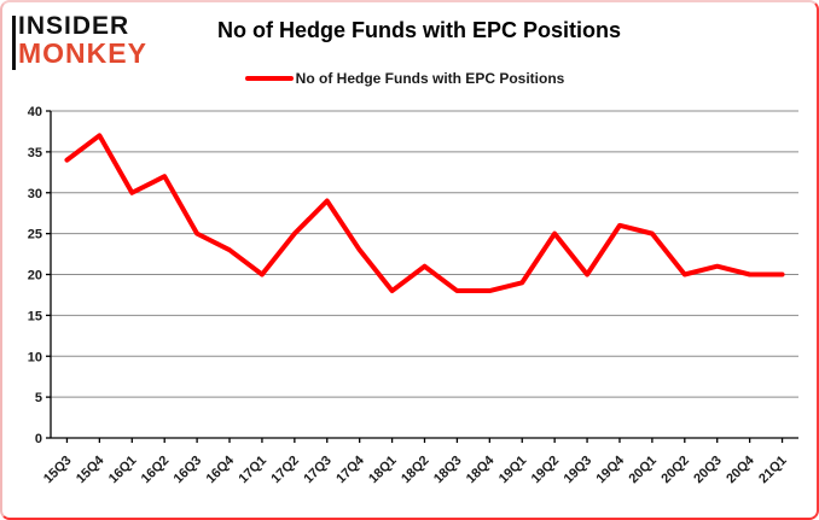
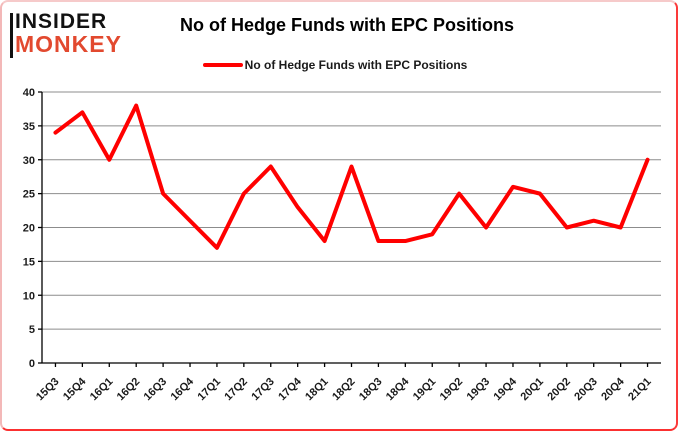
16Q2: 32 -> 38
16Q4: 23 -> 21
17Q1: 20 -> 17
18Q2: 21 -> 29
21Q1: 20 -> 30
